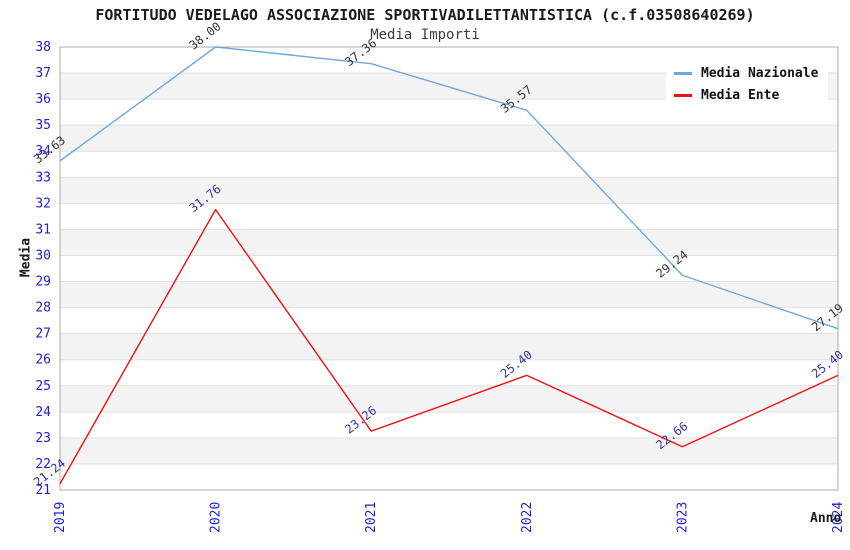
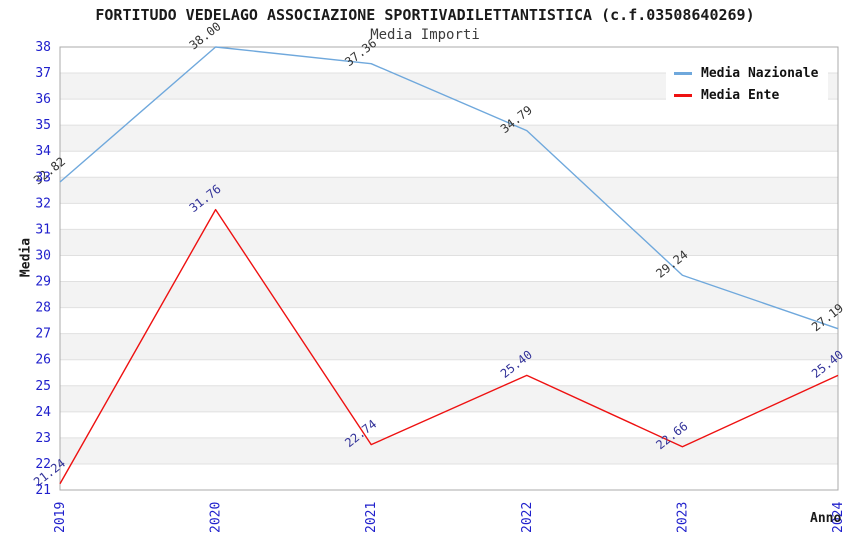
Media Nazionale/2019: 33.63 -> 32.82
Media Ente/2021: 23.26 -> 22.74
Media Nazionale/2022: 35.57 -> 34.79
